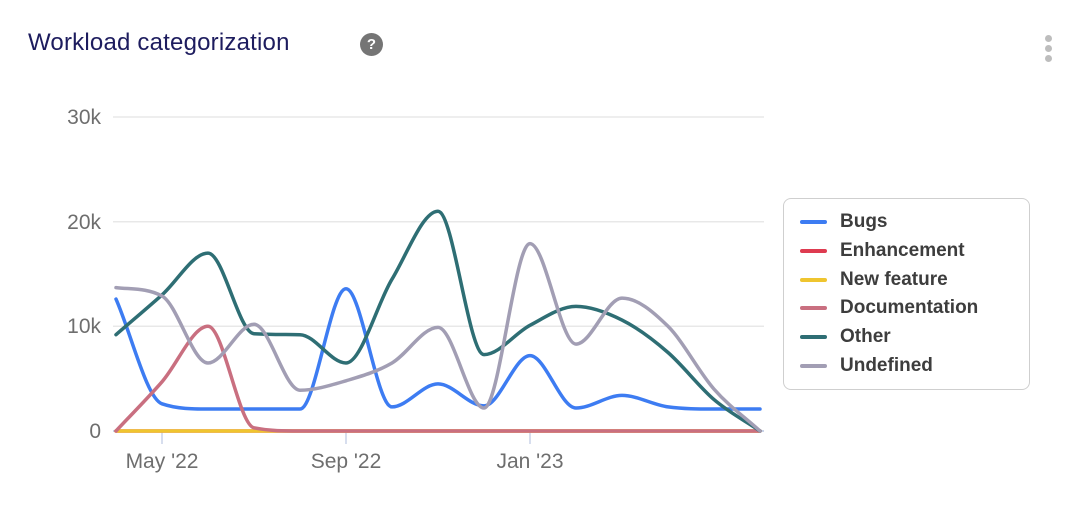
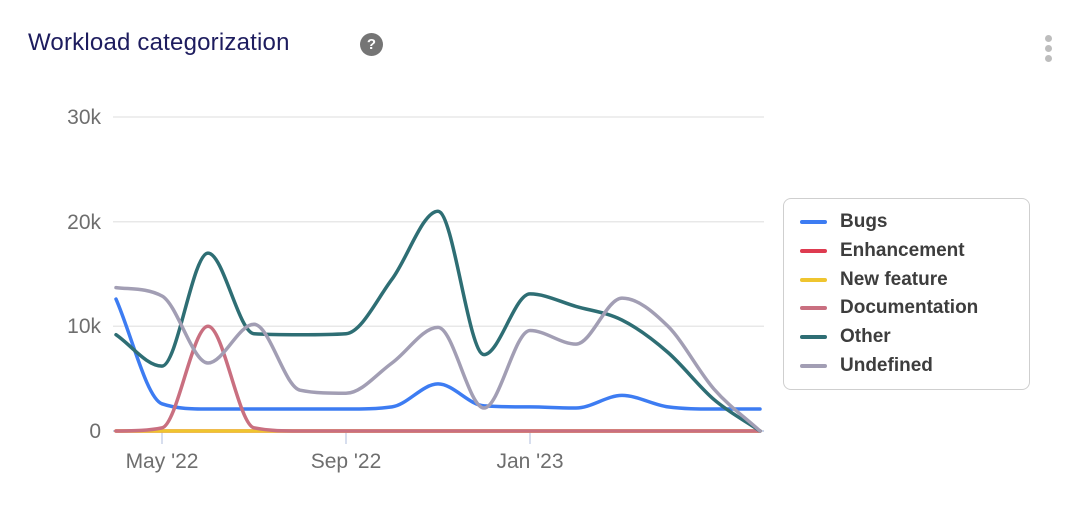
Documentation/May '22: 4.7k -> 0.3k
Other/May '22: 13.0k -> 6.2k
Bugs/Sep '22: 13.6k -> 2.1k
Other/Sep '22: 6.5k -> 9.3k
Undefined/Sep '22: 4.8k -> 3.6k
Bugs/Jan '23: 7.2k -> 2.3k
Other/Jan '23: 10.1k -> 13.1k
Undefined/Jan '23: 17.9k -> 9.6k
